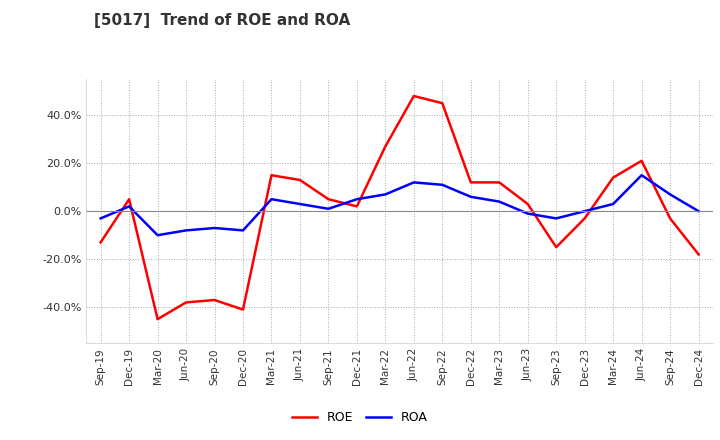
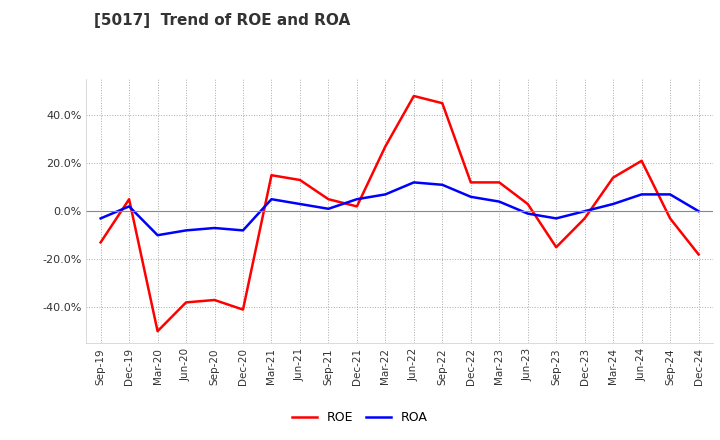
ROE/Mar-20: -45% -> -50%
ROA/Jun-24: 15% -> 7%
